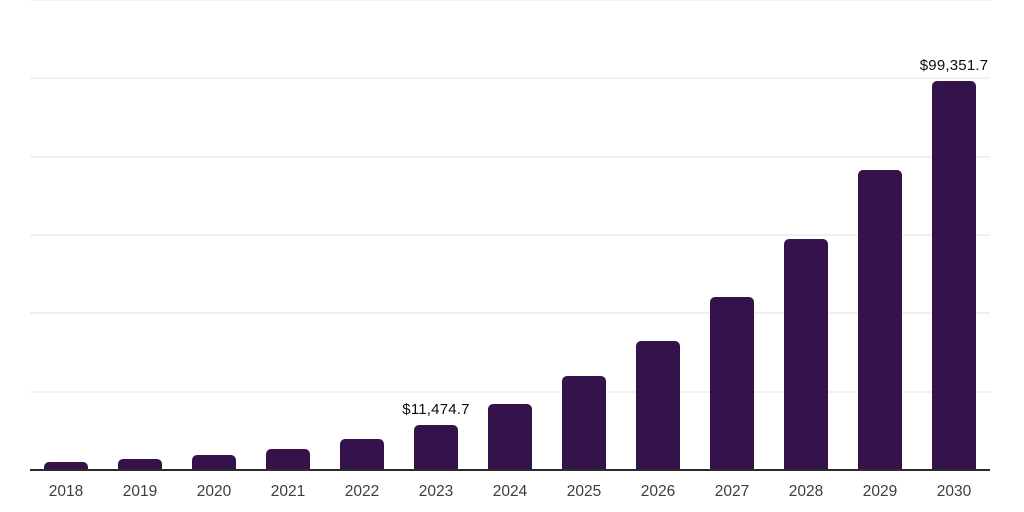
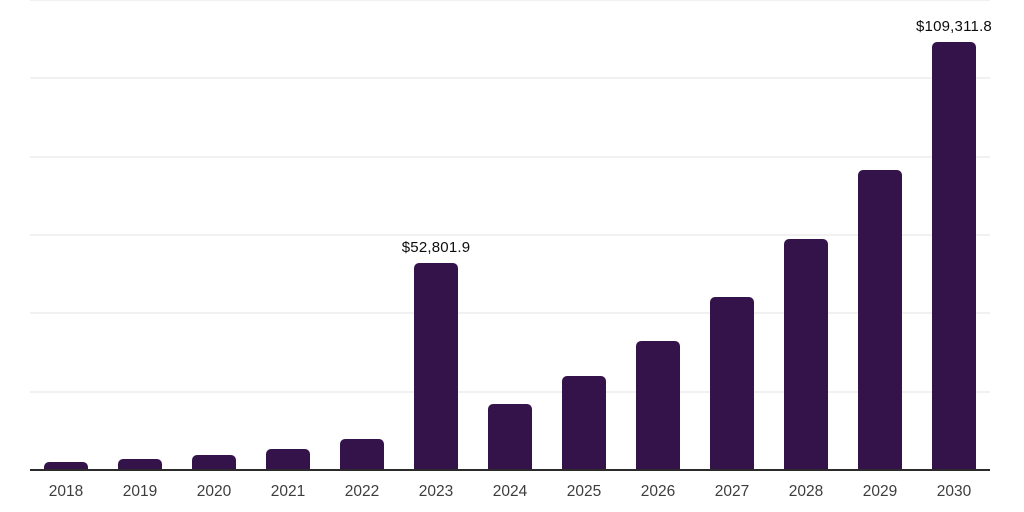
2023: $11,474.7 -> $52,801.9
2030: $99,351.7 -> $109,311.8
